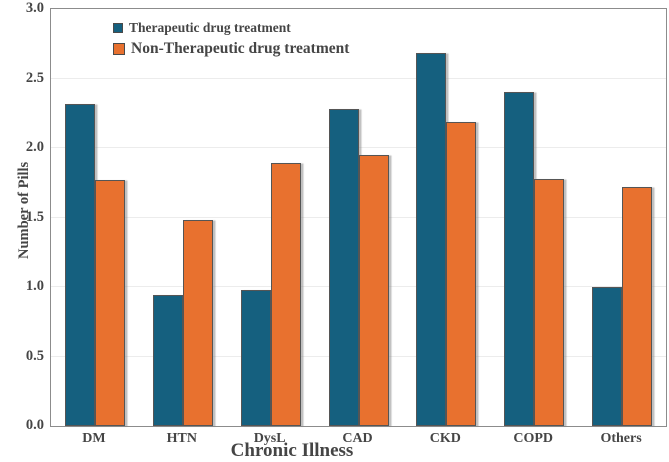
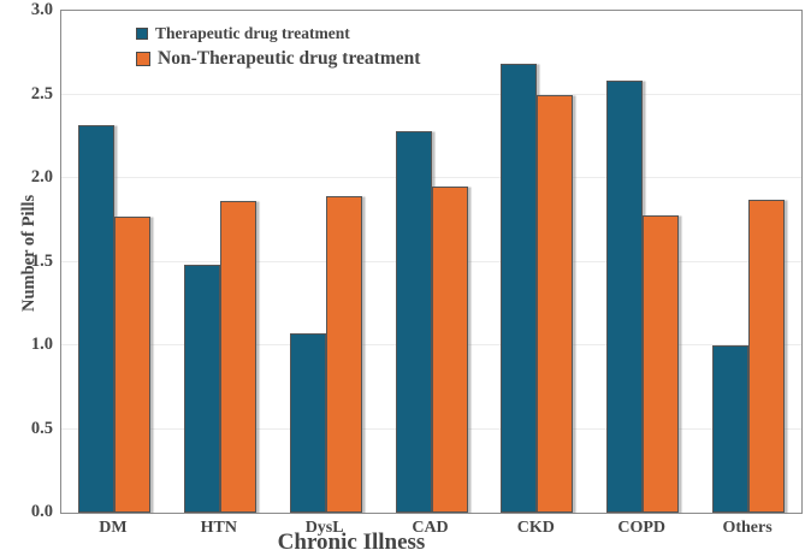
Therapeutic drug treatment/HTN: 0.94 -> 1.48
Non-Therapeutic drug treatment/HTN: 1.48 -> 1.86
Therapeutic drug treatment/DysL: 0.98 -> 1.07
Non-Therapeutic drug treatment/CKD: 2.19 -> 2.50
Therapeutic drug treatment/COPD: 2.40 -> 2.58
Non-Therapeutic drug treatment/Others: 1.72 -> 1.87
